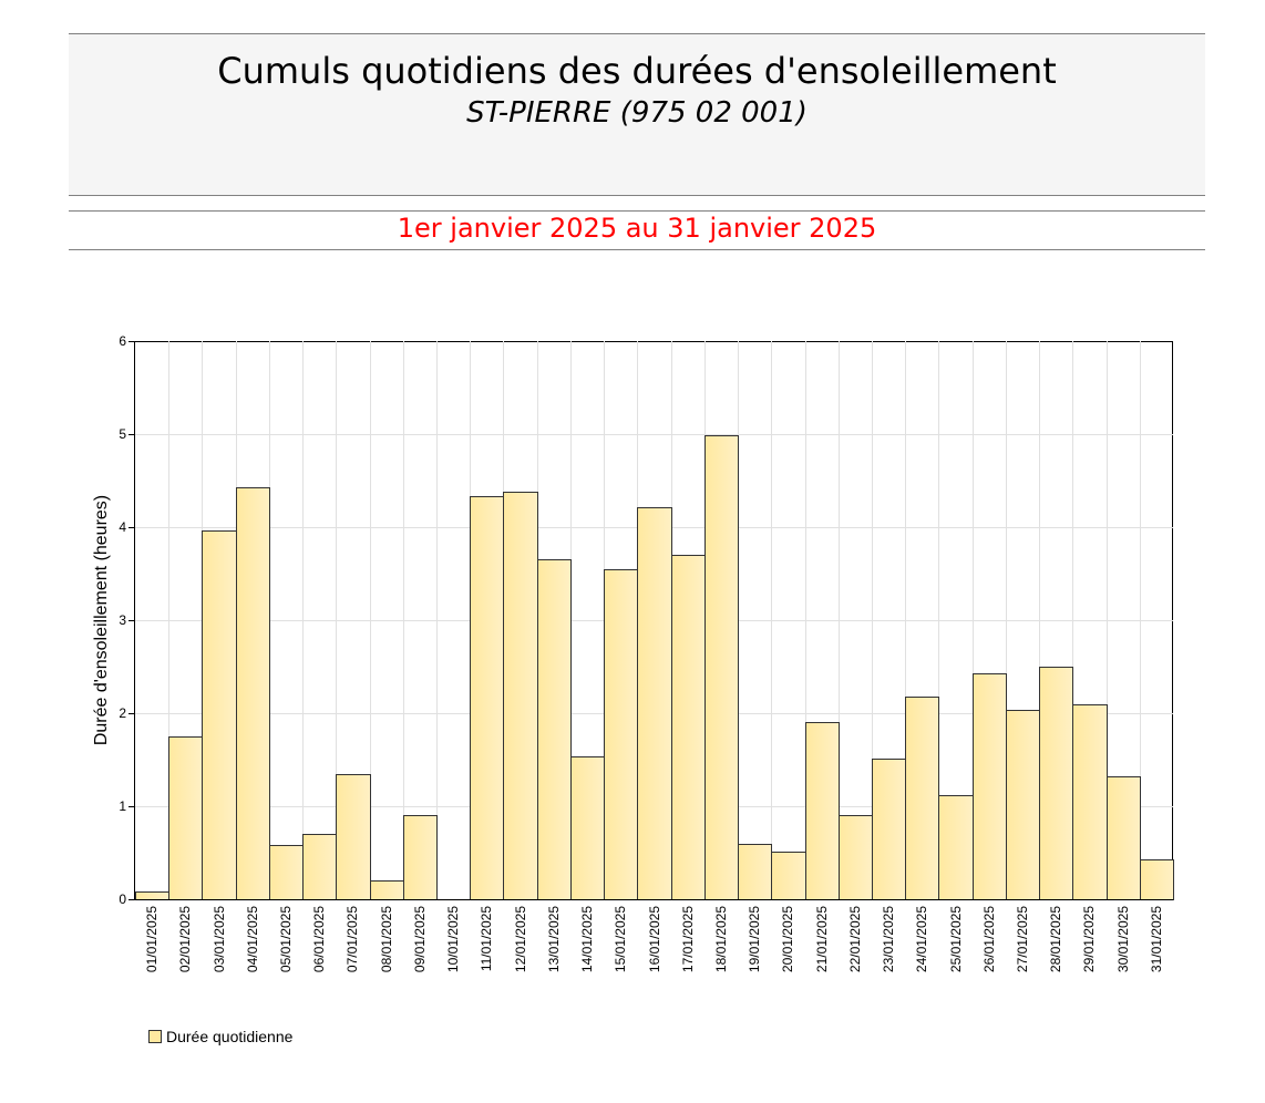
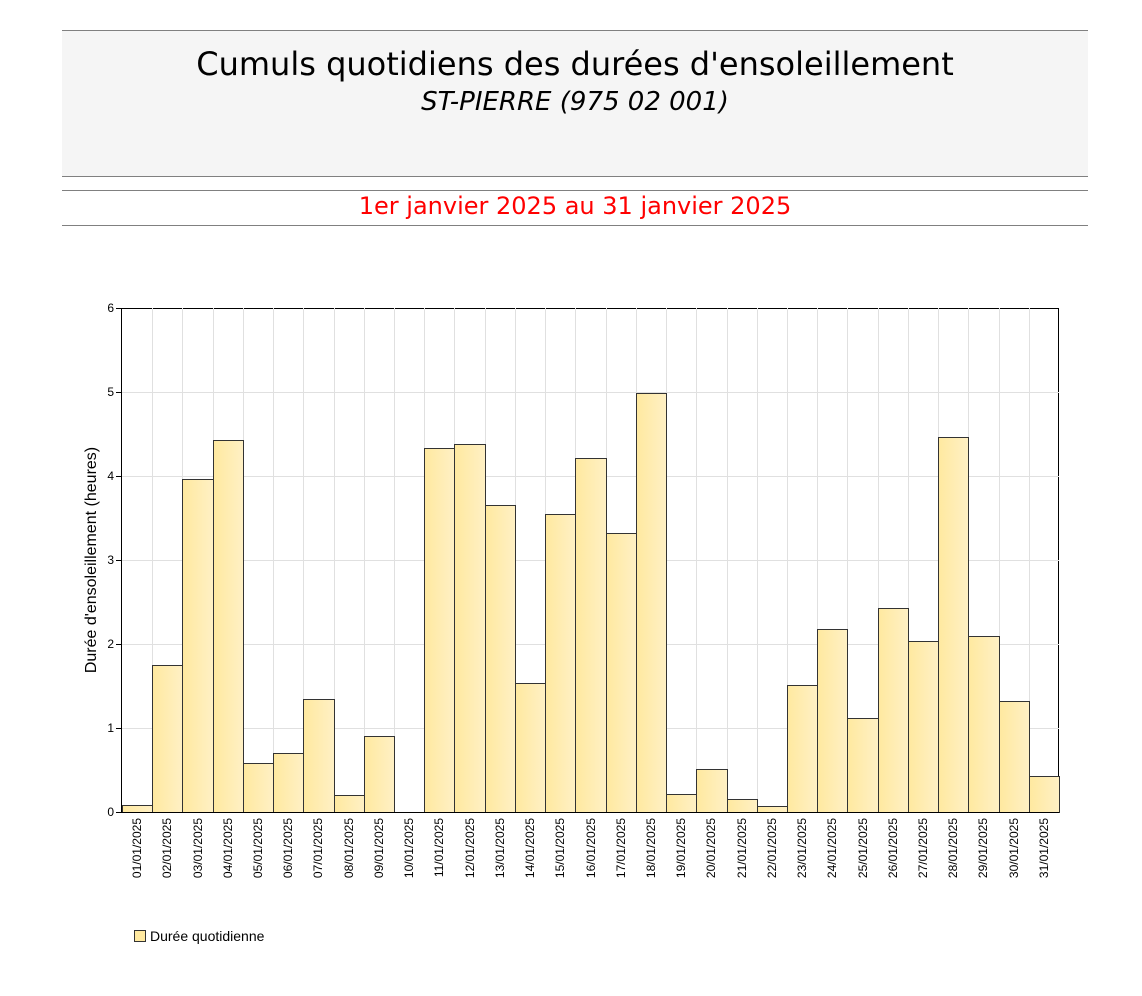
17/01/2025: 3.7 -> 3.3
19/01/2025: 0.6 -> 0.2
21/01/2025: 1.9 -> 0.1
22/01/2025: 0.9 -> 0.1
28/01/2025: 2.5 -> 4.5
